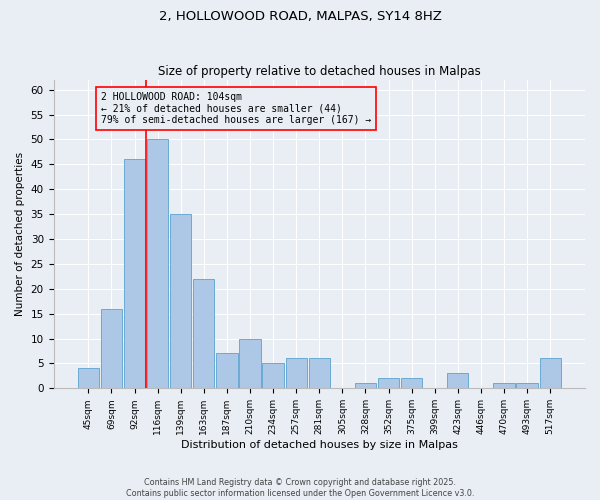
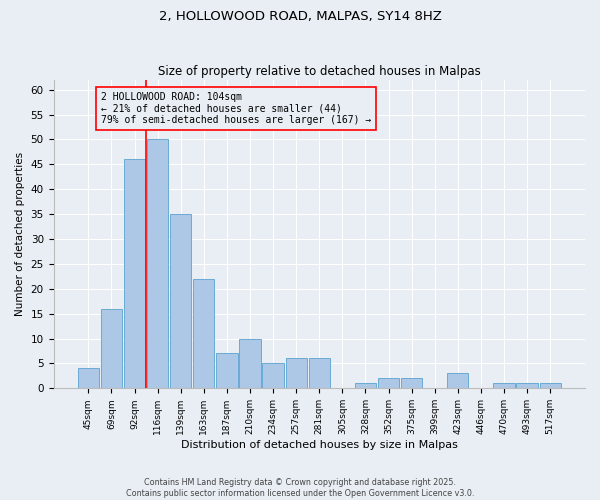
517sqm: 6 -> 1
